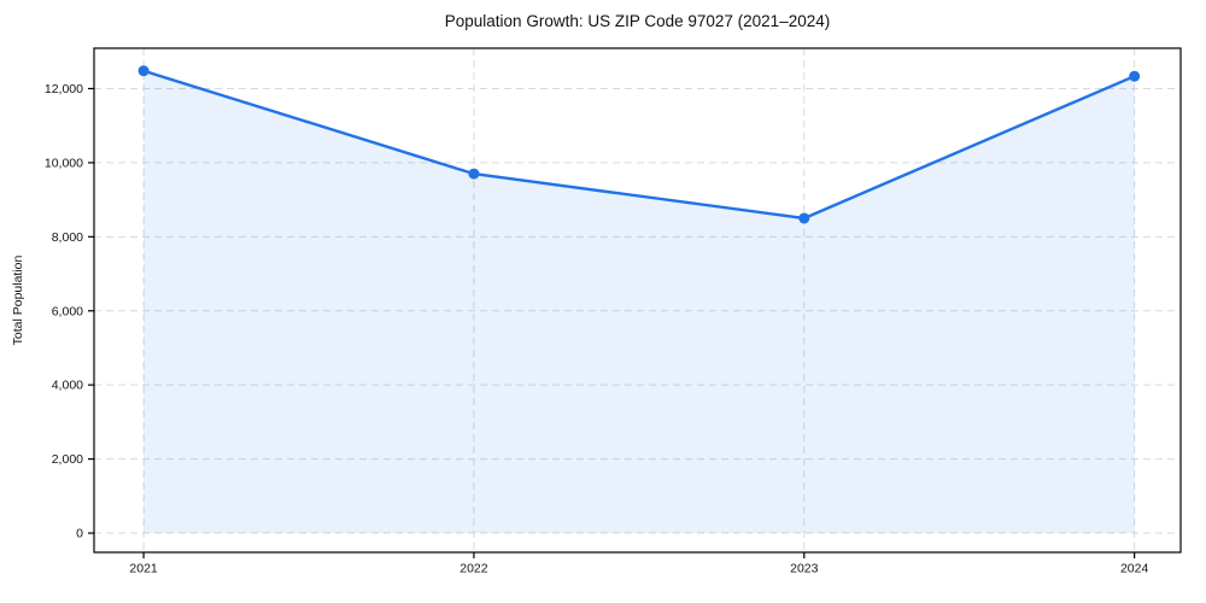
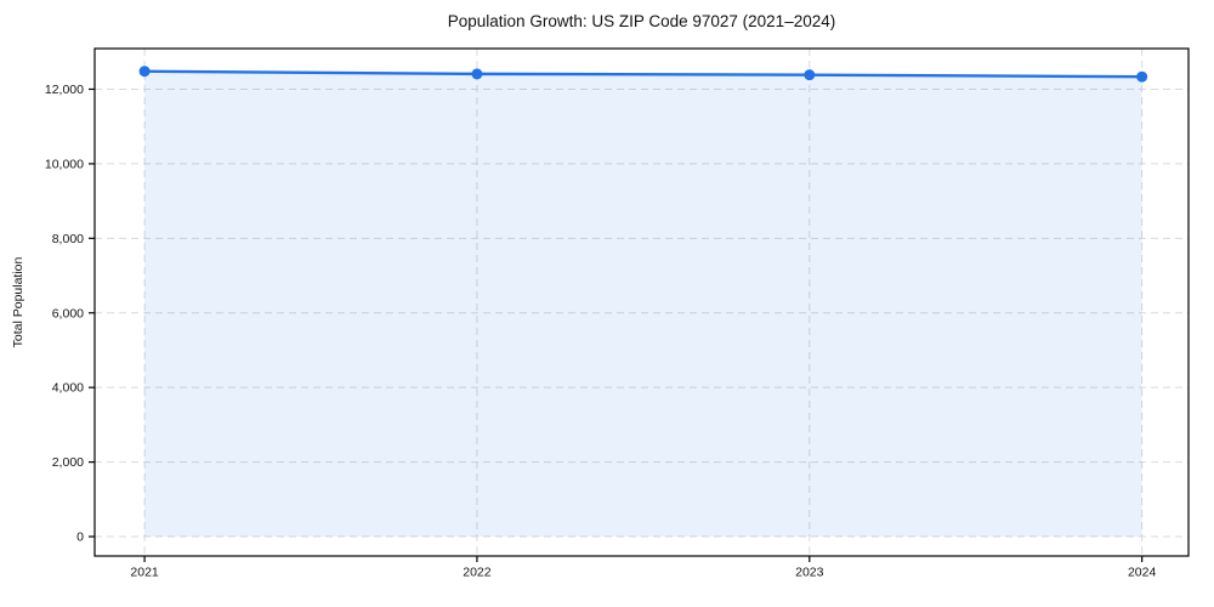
2022: 9700 -> 12400
2023: 8500 -> 12400
